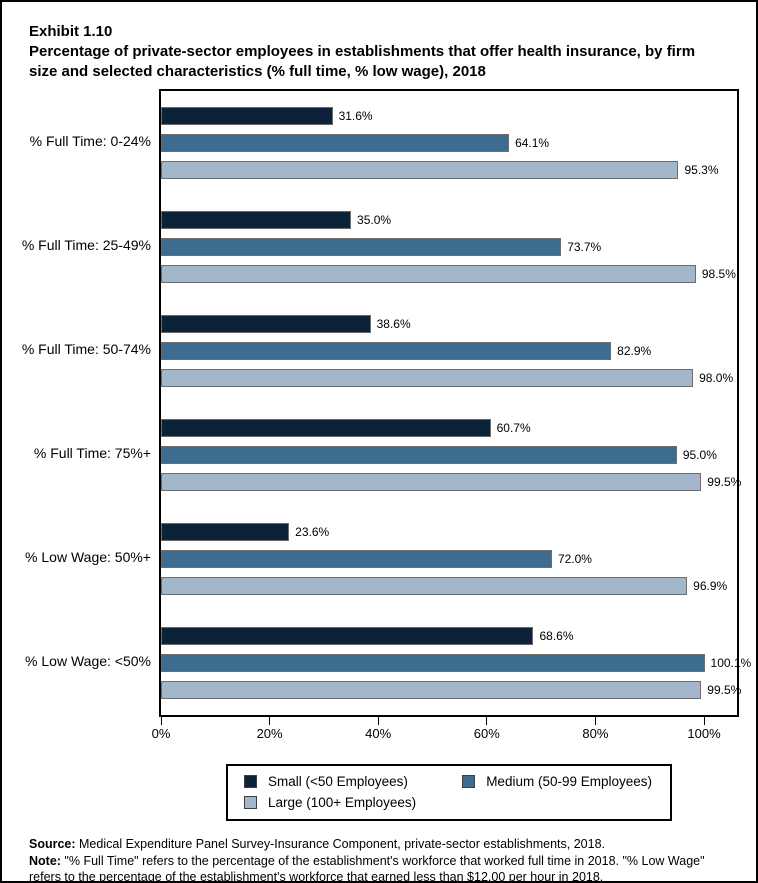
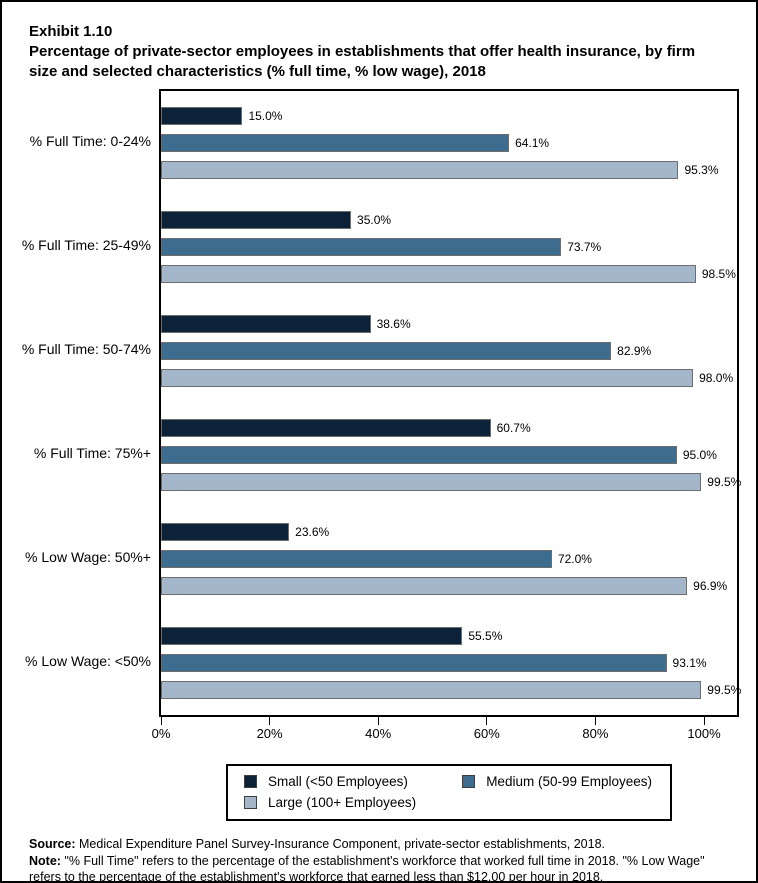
Small (<50 Employees)/% Full Time: 0-24%: 31.6% -> 15.0%
Small (<50 Employees)/% Low Wage: <50%: 68.6% -> 55.5%
Medium (50-99 Employees)/% Low Wage: <50%: 100.1% -> 93.1%
